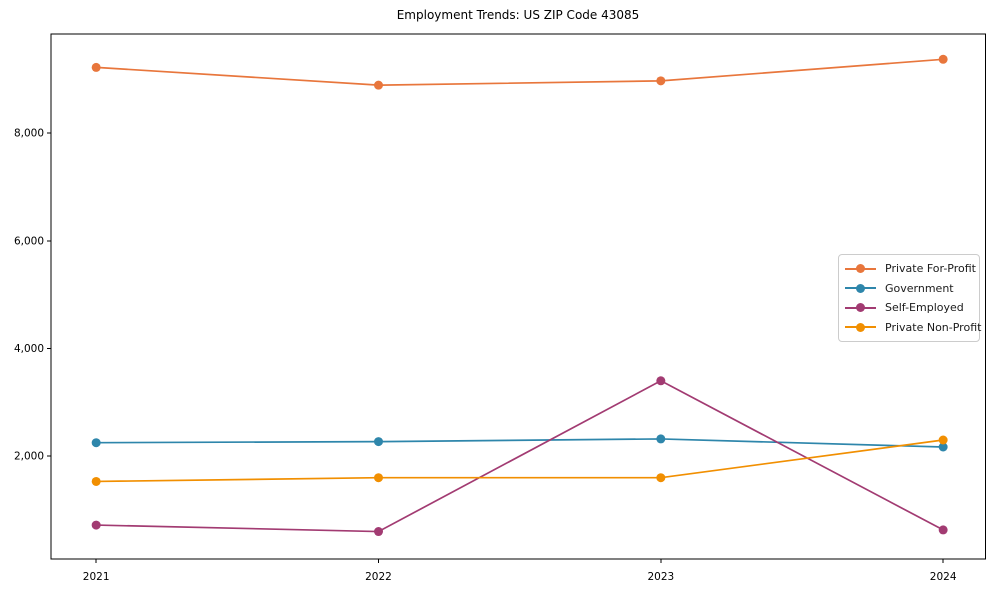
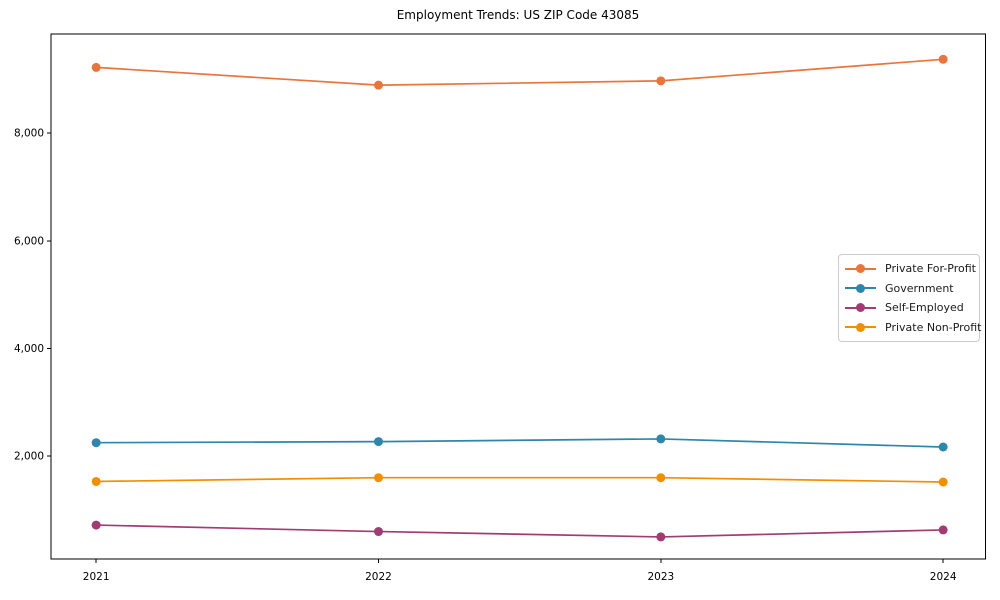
Self-Employed/2023: 3400 -> 500
Private Non-Profit/2024: 2300 -> 1500
